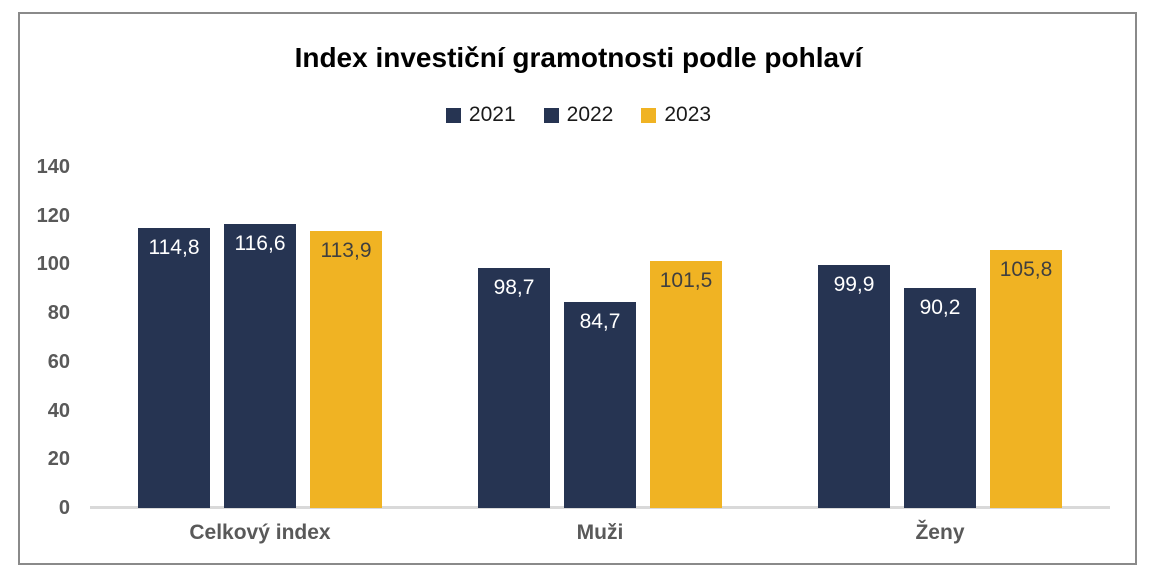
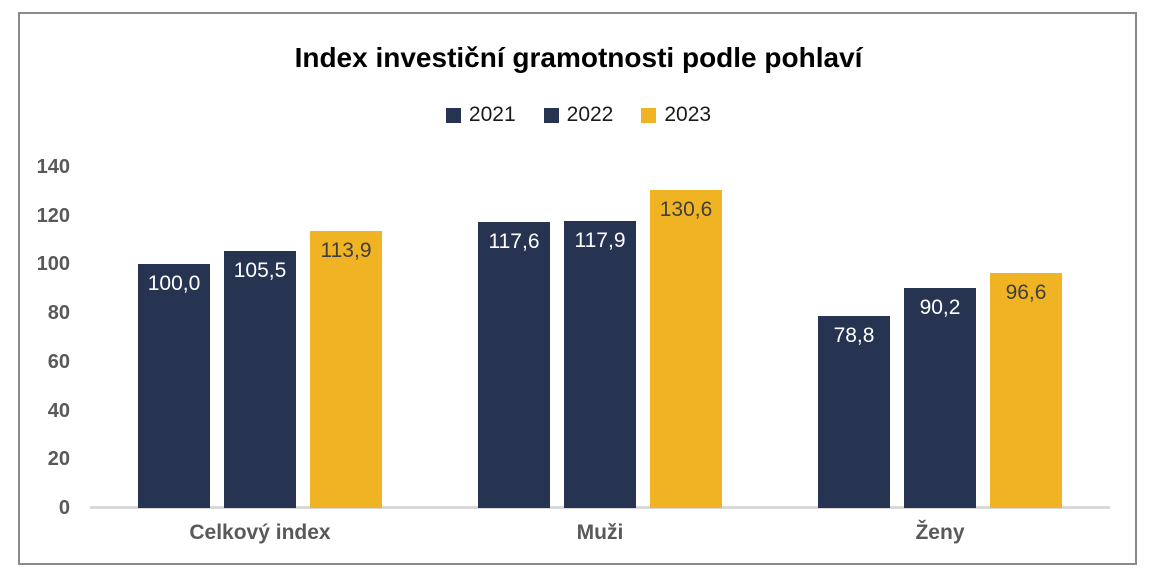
2021/Celkový index: 114,8 -> 100,0
2022/Celkový index: 116,6 -> 105,5
2021/Muži: 98,7 -> 117,6
2022/Muži: 84,7 -> 117,9
2023/Muži: 101,5 -> 130,6
2021/Ženy: 99,9 -> 78,8
2023/Ženy: 105,8 -> 96,6
